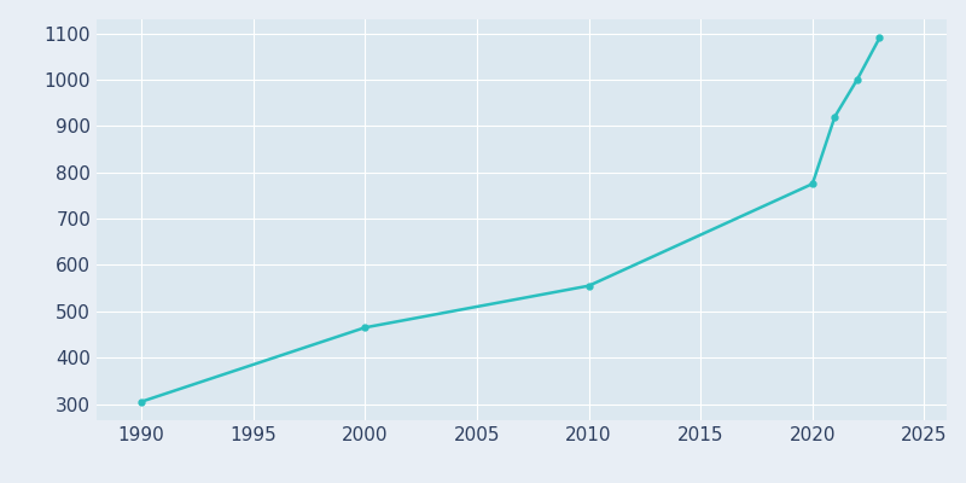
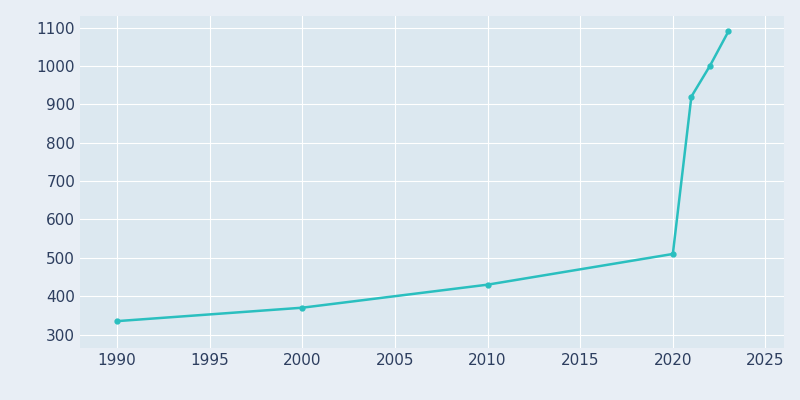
1990: 305 -> 335
2000: 465 -> 370
2010: 555 -> 430
2020: 775 -> 510
